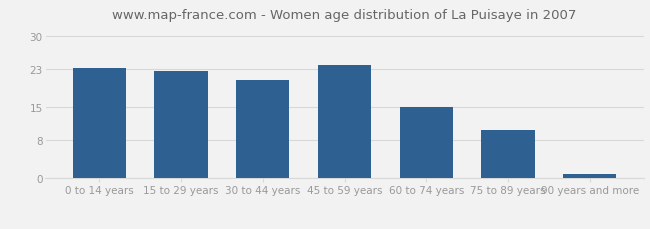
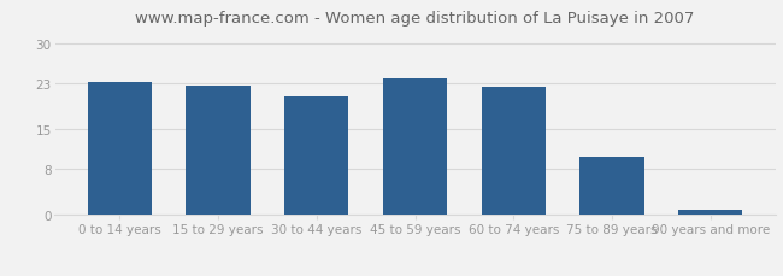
60 to 74 years: 15.0 -> 22.5
